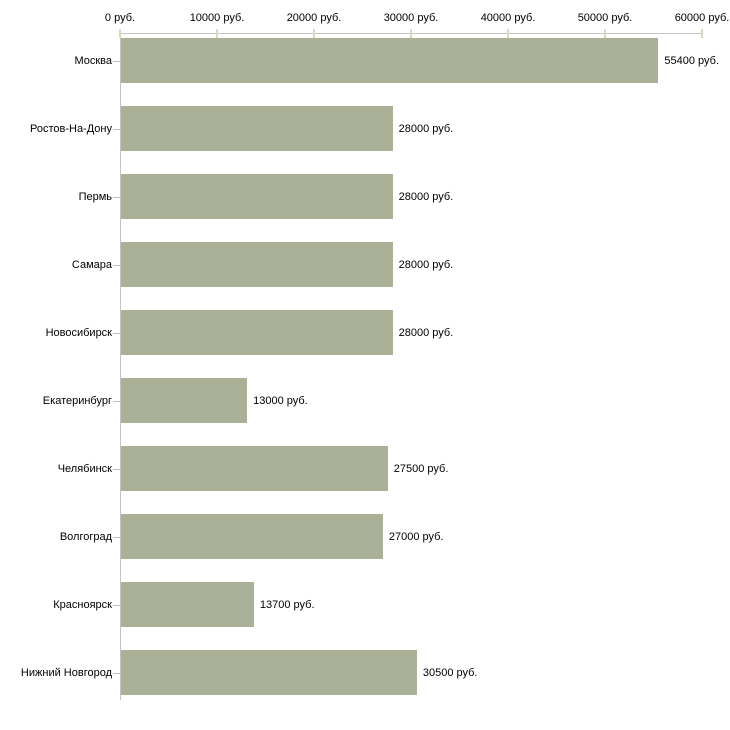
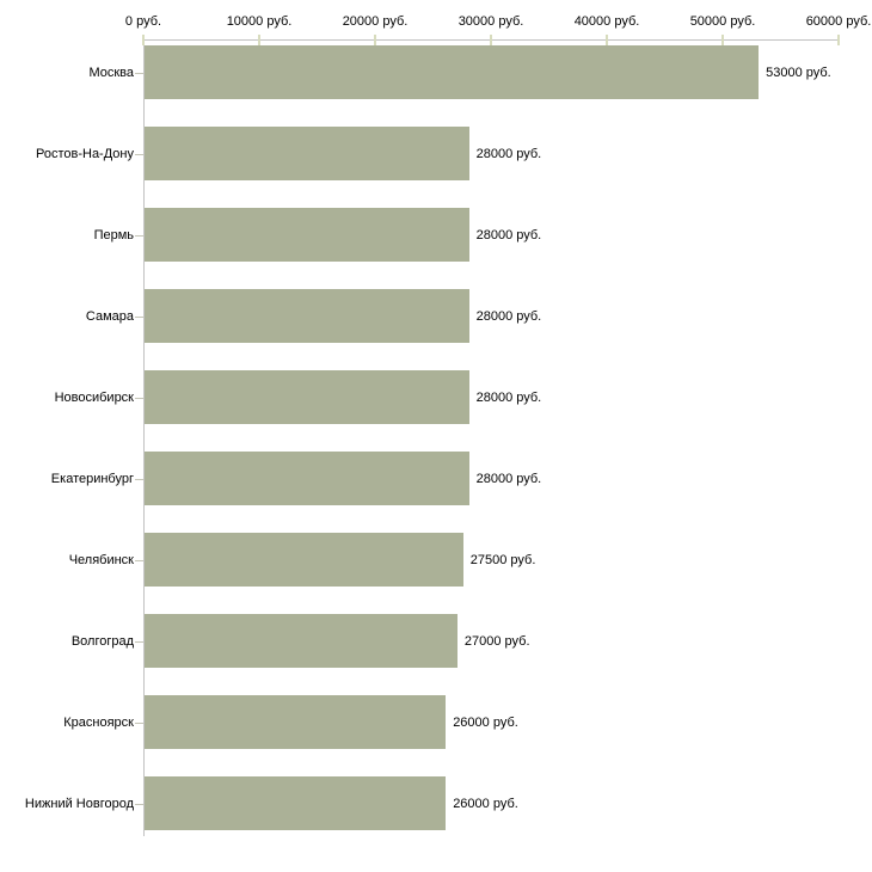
Москва: 55400 -> 53000
Екатеринбург: 13000 -> 28000
Красноярск: 13700 -> 26000
Нижний Новгород: 30500 -> 26000
